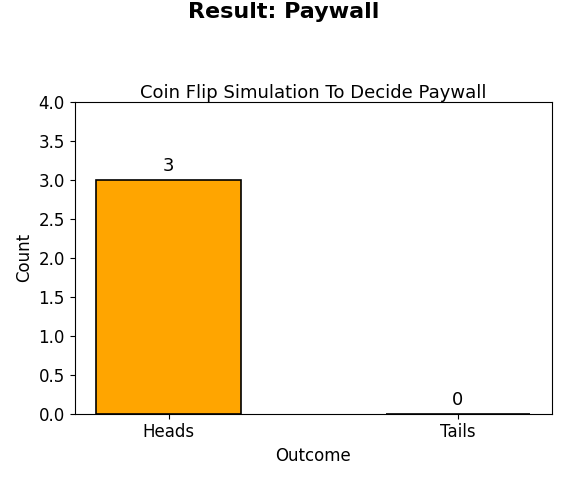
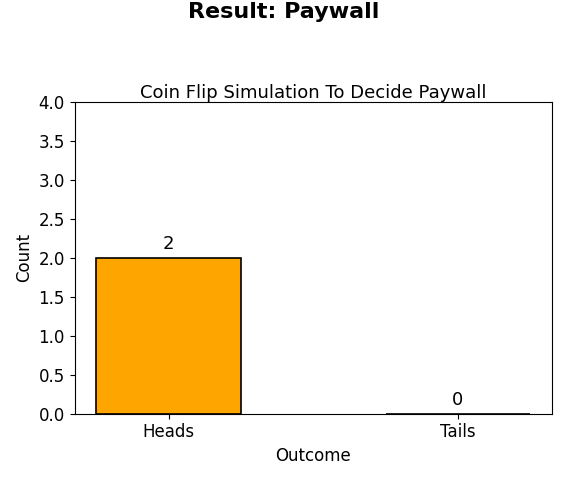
Heads: 3 -> 2
